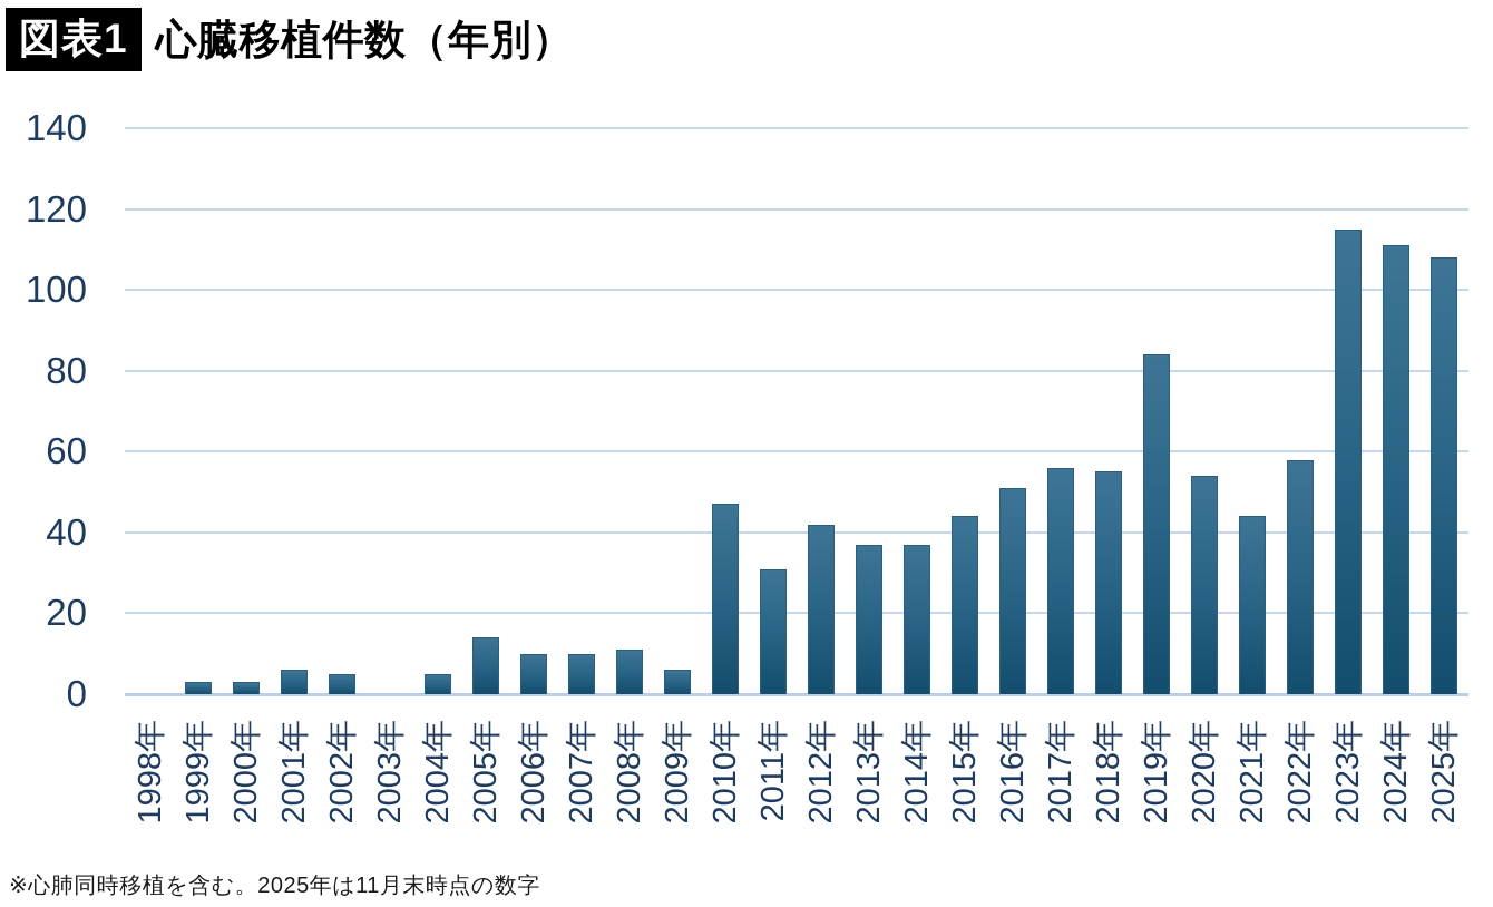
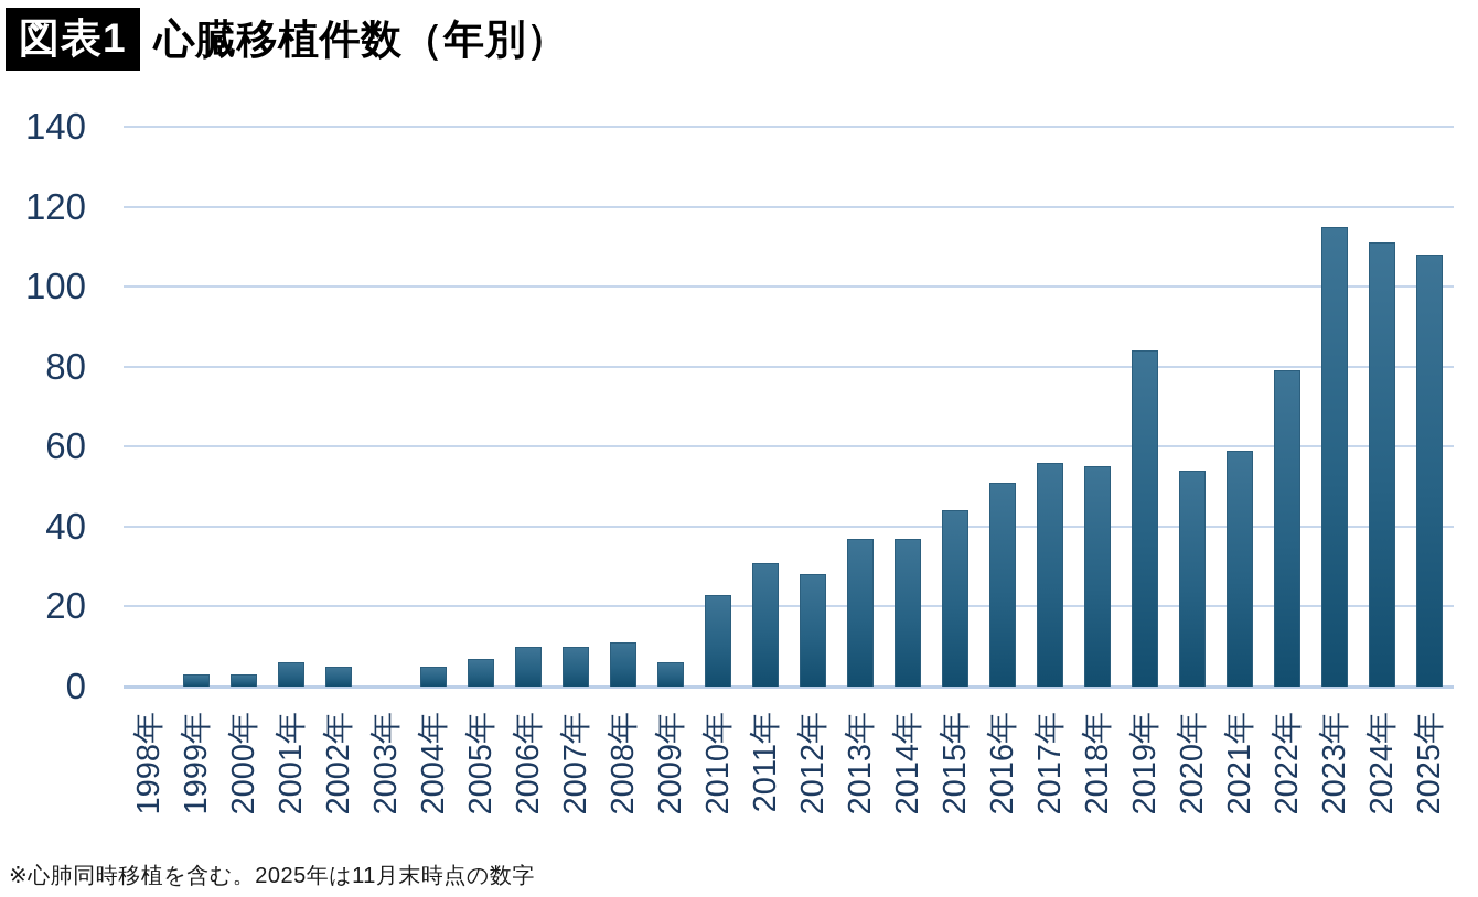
2005年: 14 -> 7
2010年: 47 -> 23
2012年: 42 -> 28
2021年: 44 -> 59
2022年: 58 -> 79
